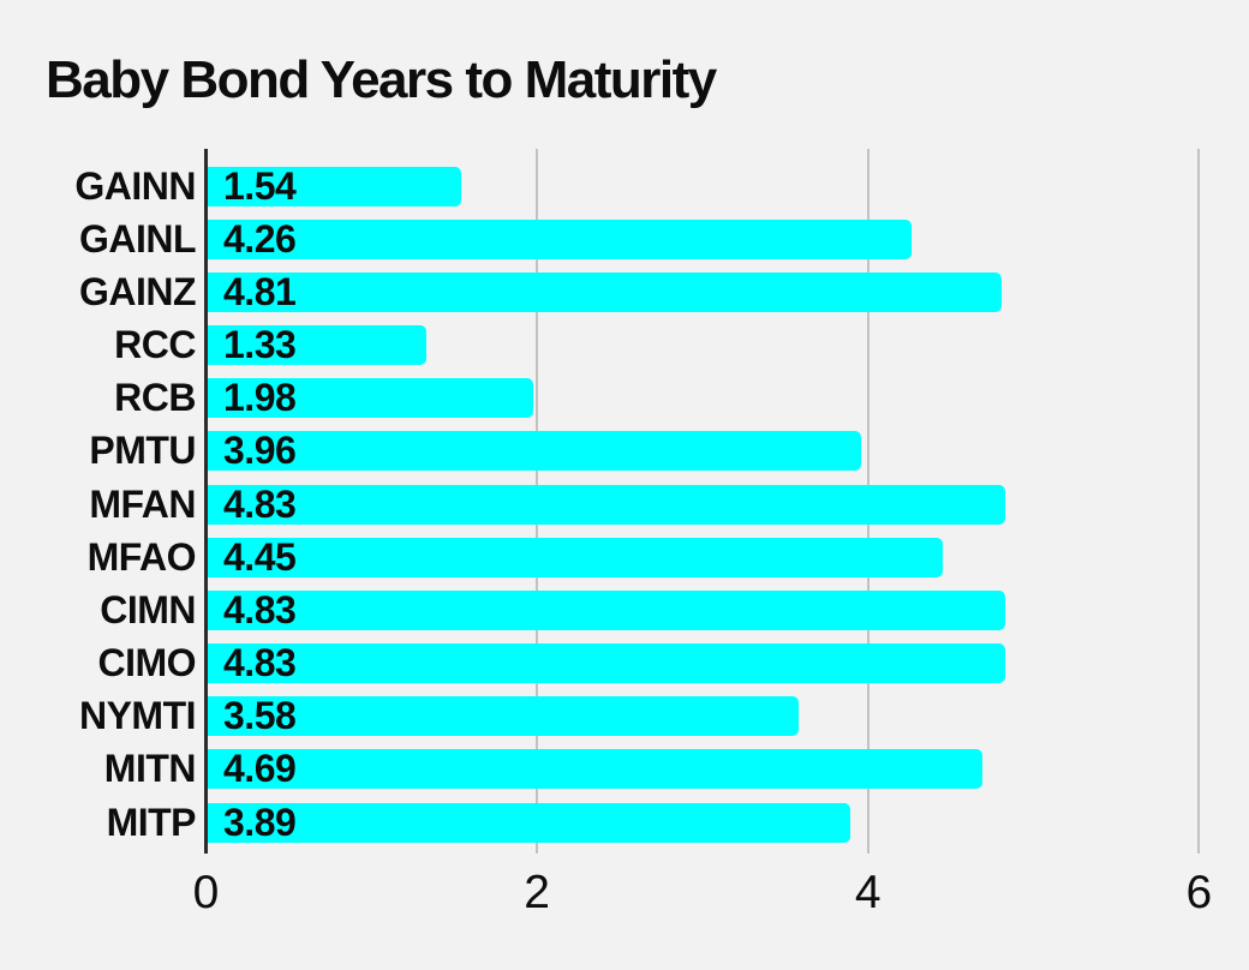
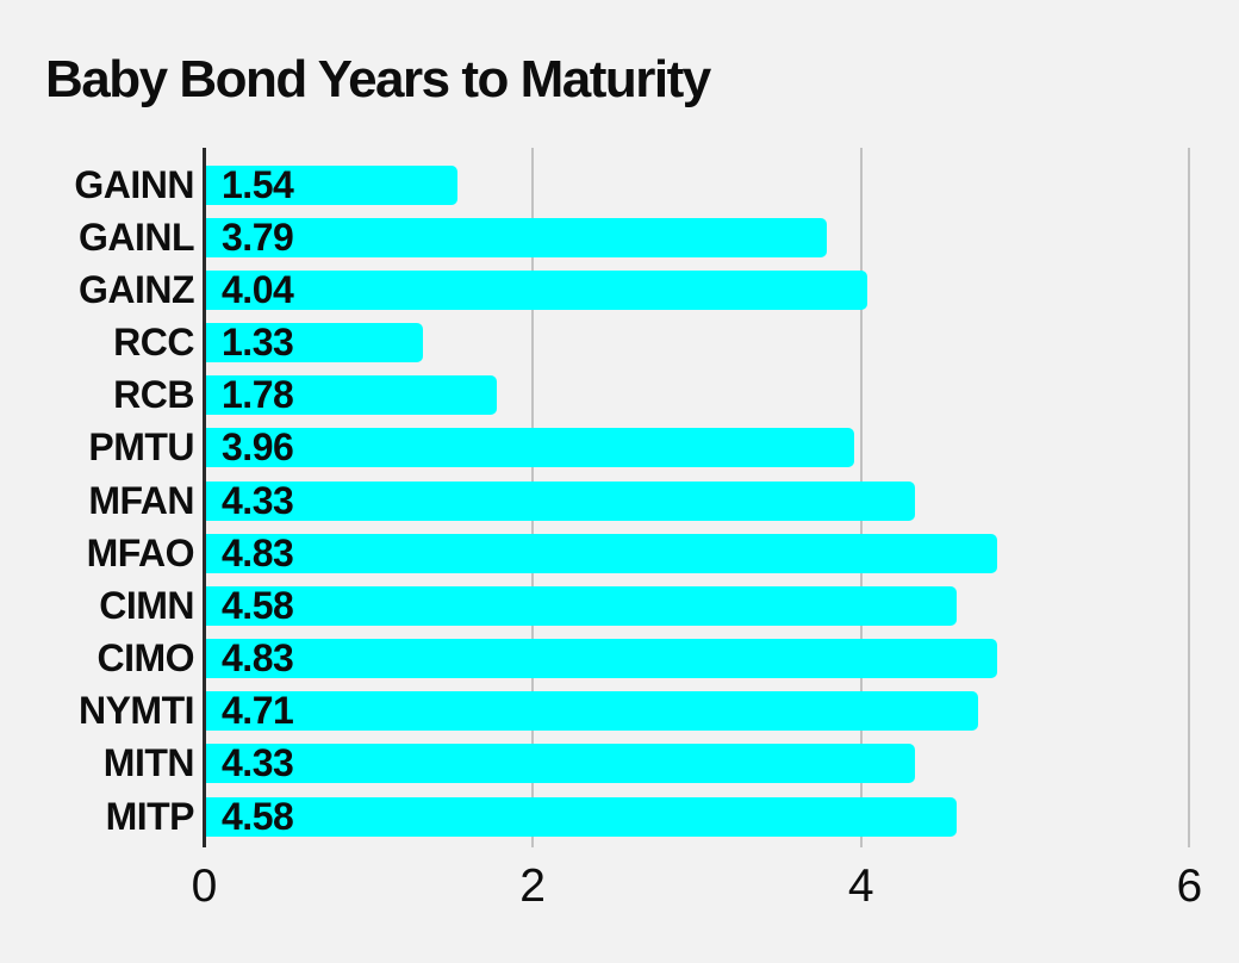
GAINL: 4.26 -> 3.79
GAINZ: 4.81 -> 4.04
RCB: 1.98 -> 1.78
MFAN: 4.83 -> 4.33
MFAO: 4.45 -> 4.83
CIMN: 4.83 -> 4.58
NYMTI: 3.58 -> 4.71
MITN: 4.69 -> 4.33
MITP: 3.89 -> 4.58
